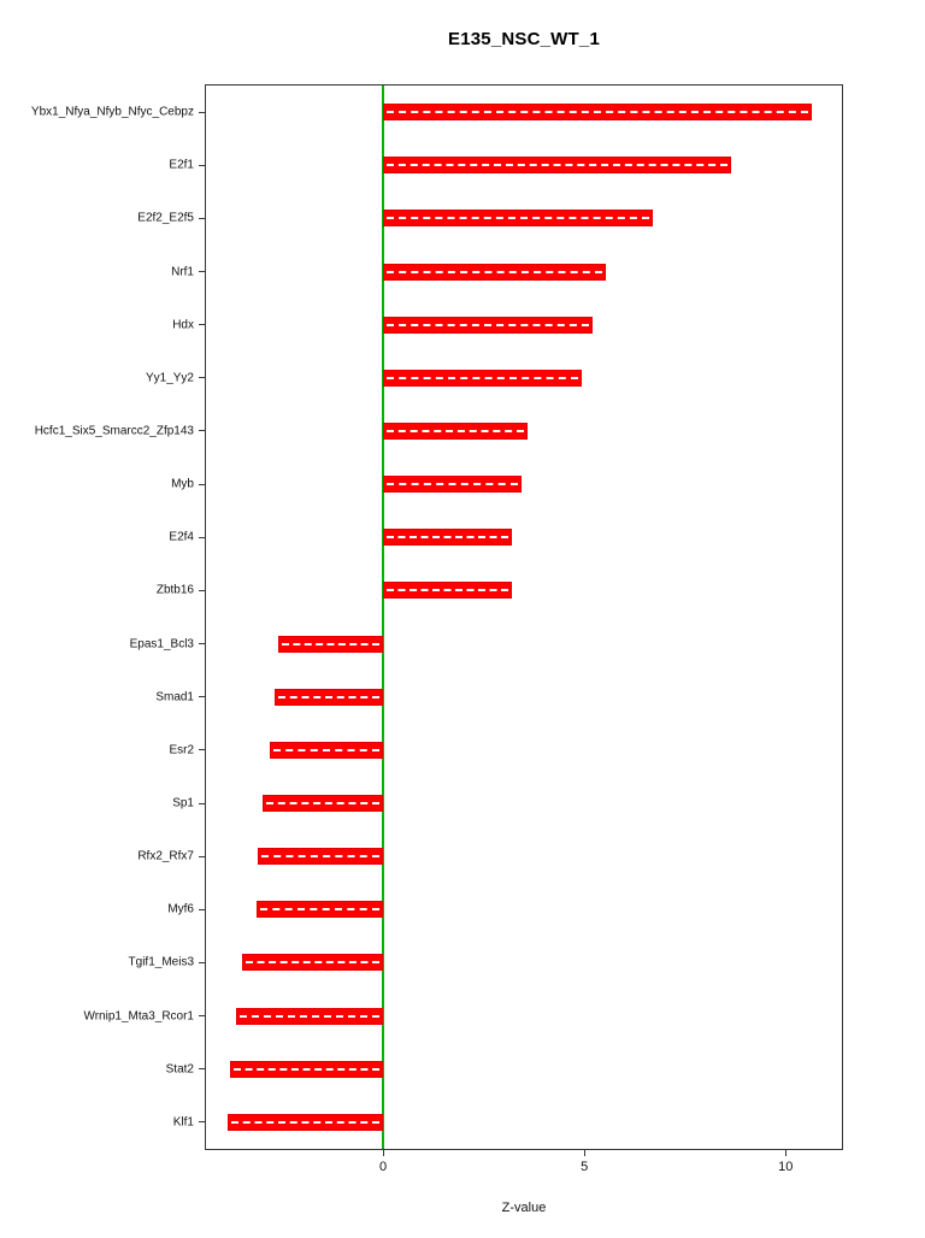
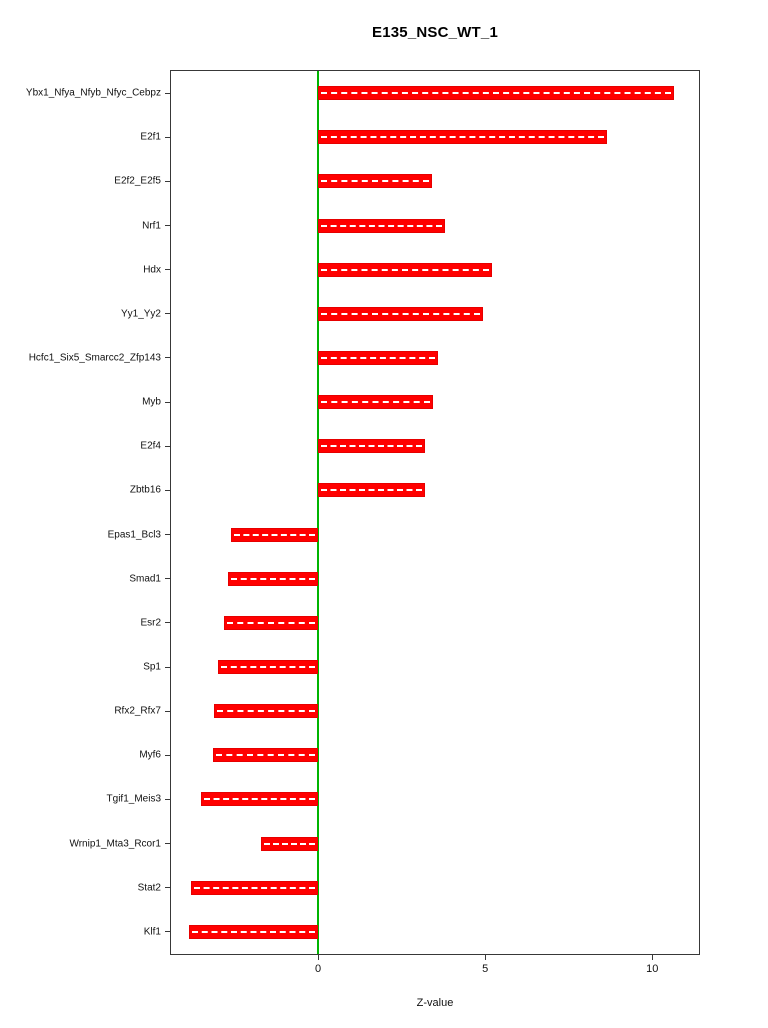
E2f2_E2f5: 6.7 -> 3.4
Nrf1: 5.5 -> 3.8
Wrnip1_Mta3_Rcor1: -3.6 -> -1.7
